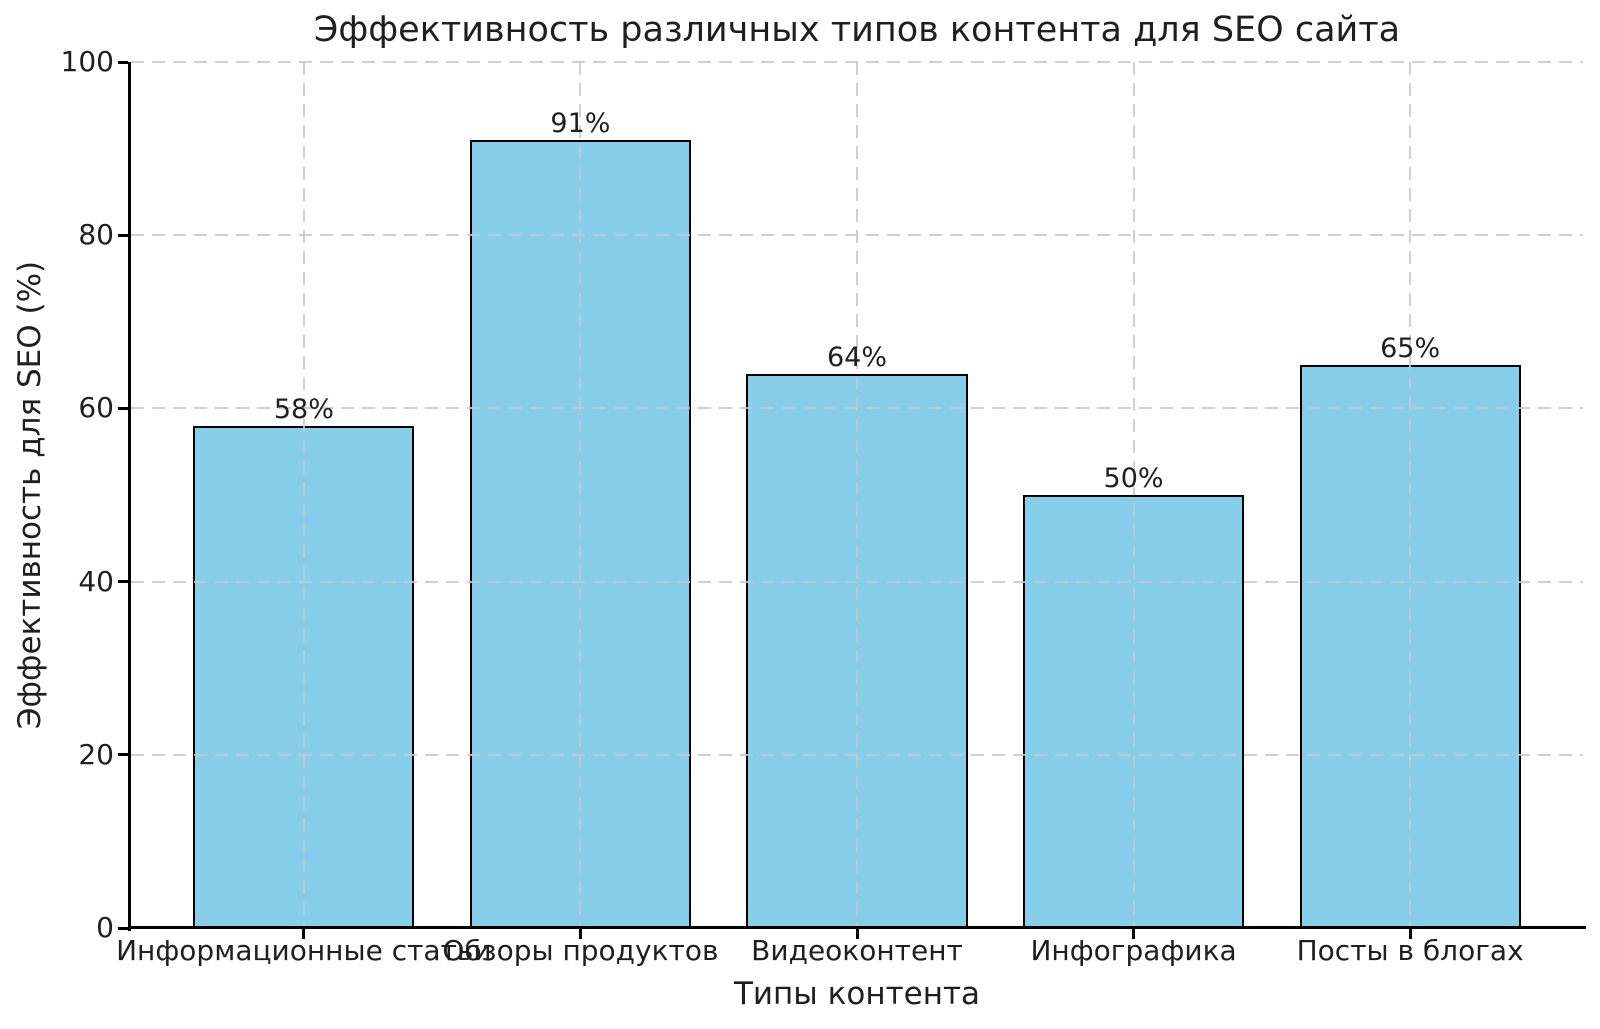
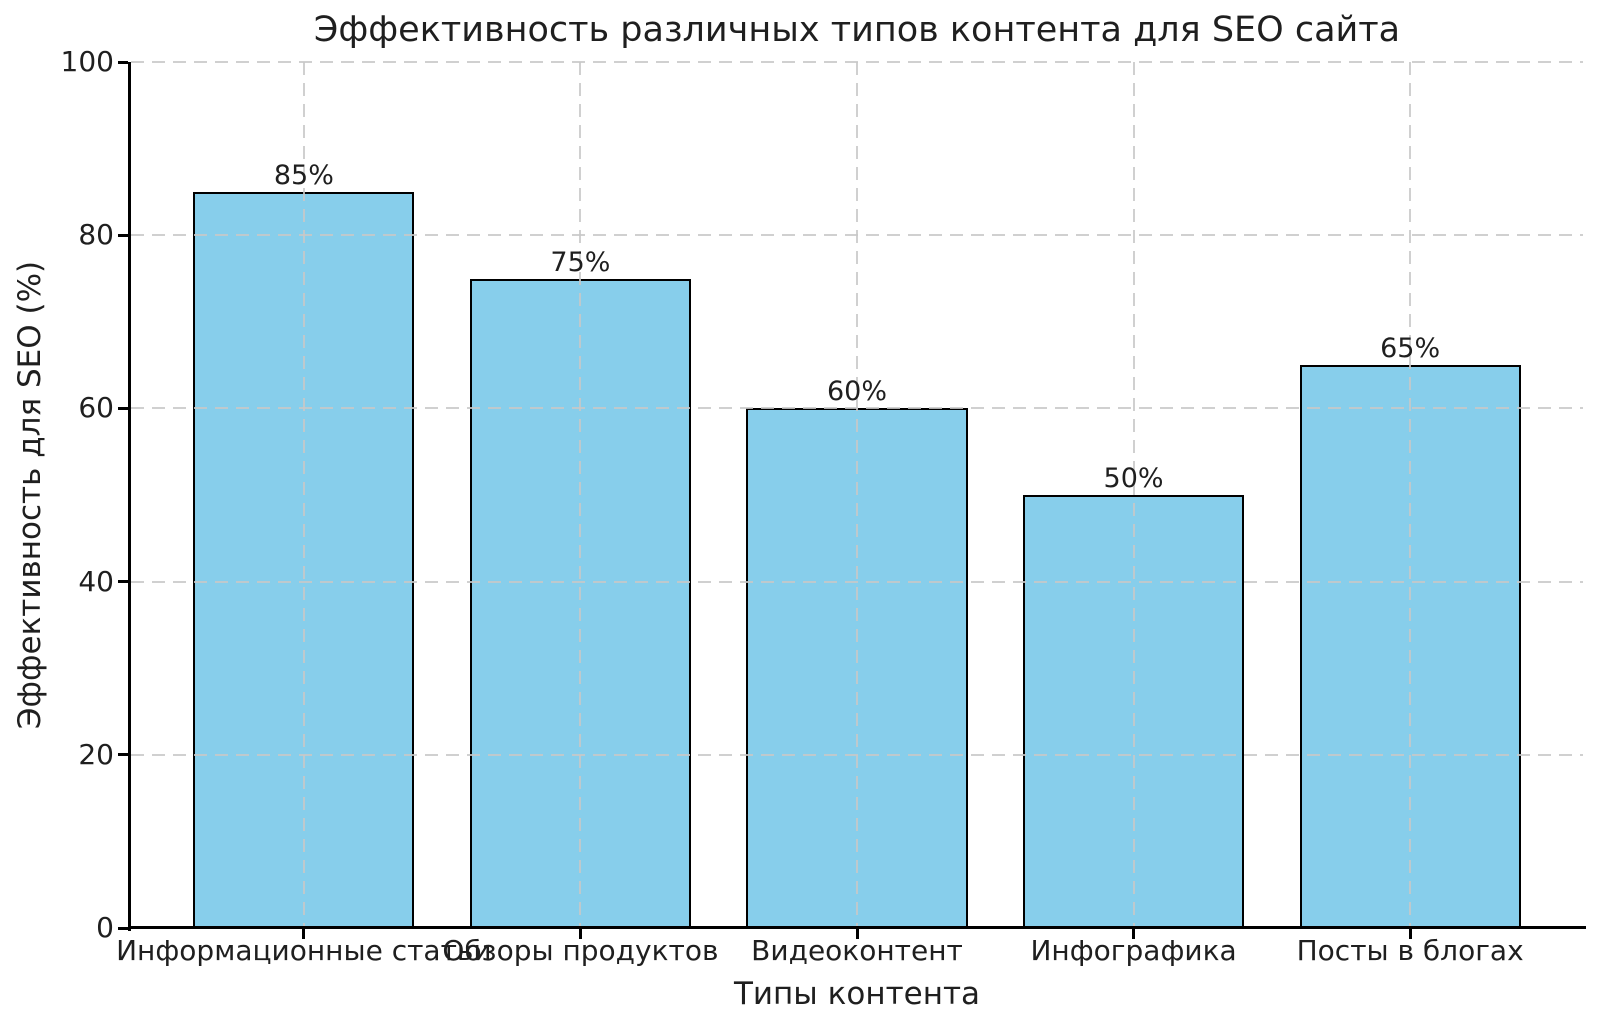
Информационные статьи: 58% -> 85%
Обзоры продуктов: 91% -> 75%
Видеоконтент: 64% -> 60%
